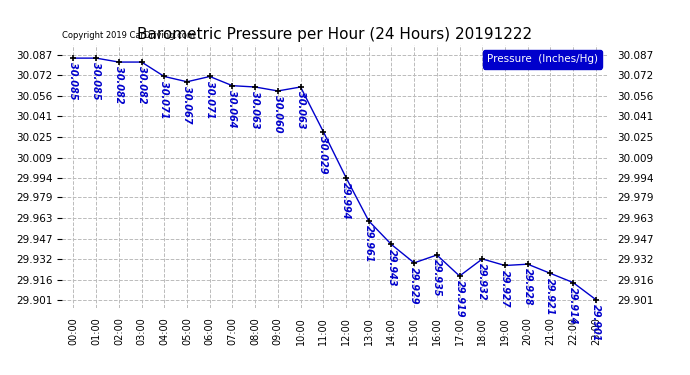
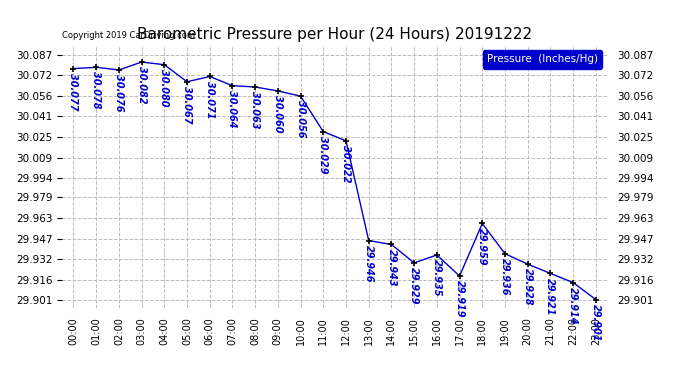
00:00: 30.085 -> 30.077
01:00: 30.085 -> 30.078
02:00: 30.082 -> 30.076
04:00: 30.071 -> 30.080
10:00: 30.063 -> 30.056
12:00: 29.994 -> 30.022
13:00: 29.961 -> 29.946
18:00: 29.932 -> 29.959
19:00: 29.927 -> 29.936
